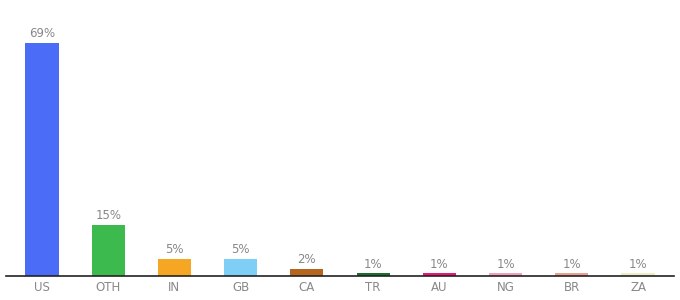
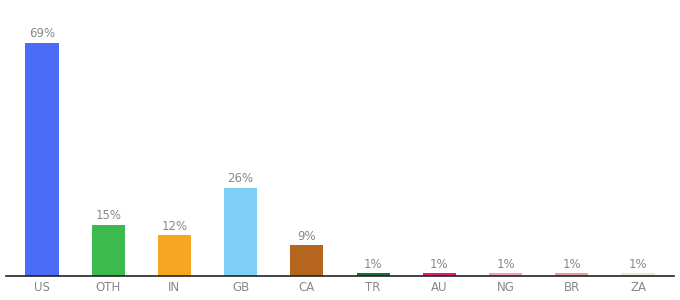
IN: 5% -> 12%
GB: 5% -> 26%
CA: 2% -> 9%
